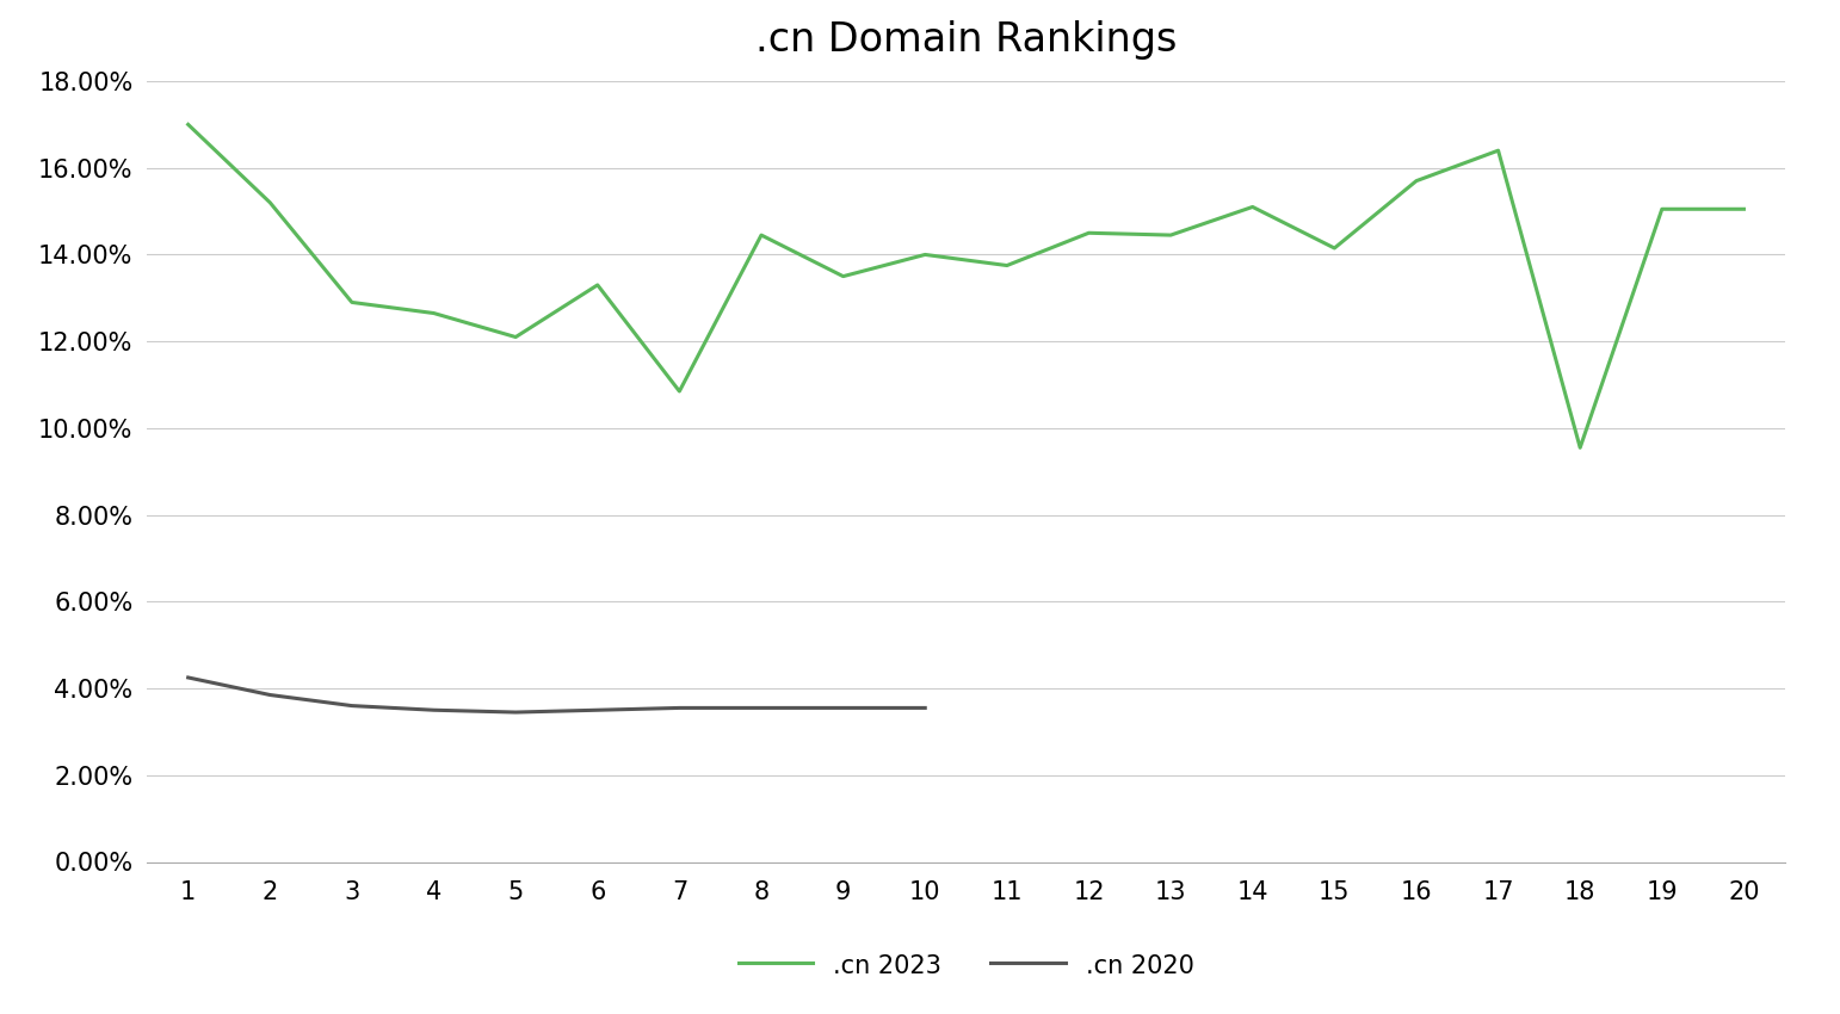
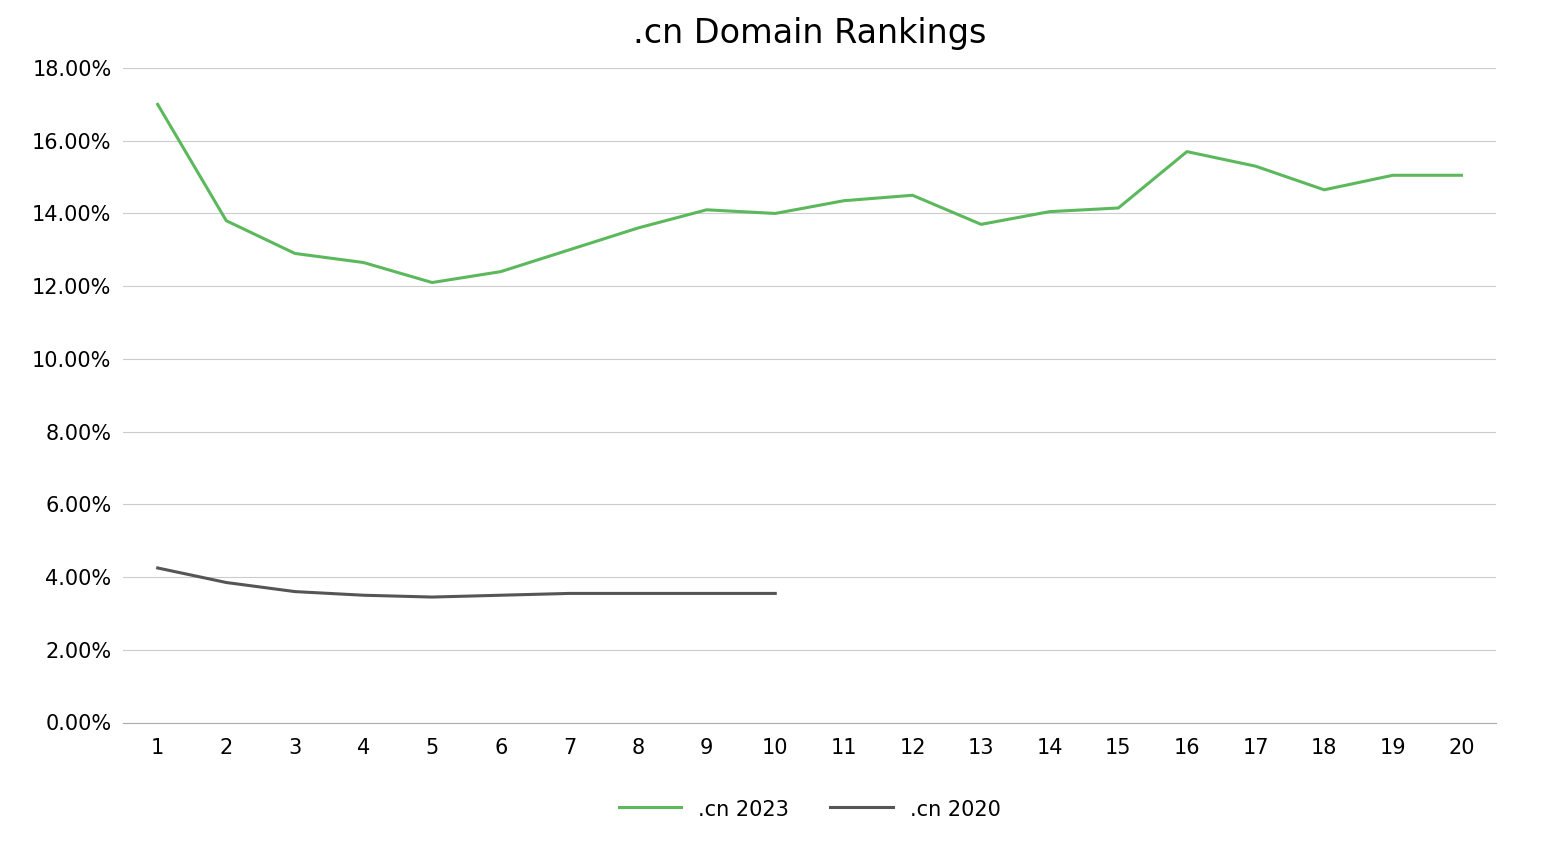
.cn 2023/2: 15.20% -> 13.80%
.cn 2023/6: 13.30% -> 12.40%
.cn 2023/7: 10.85% -> 13.00%
.cn 2023/8: 14.45% -> 13.60%
.cn 2023/9: 13.50% -> 14.10%
.cn 2023/11: 13.75% -> 14.35%
.cn 2023/13: 14.45% -> 13.70%
.cn 2023/14: 15.10% -> 14.05%
.cn 2023/17: 16.40% -> 15.30%
.cn 2023/18: 9.55% -> 14.65%
